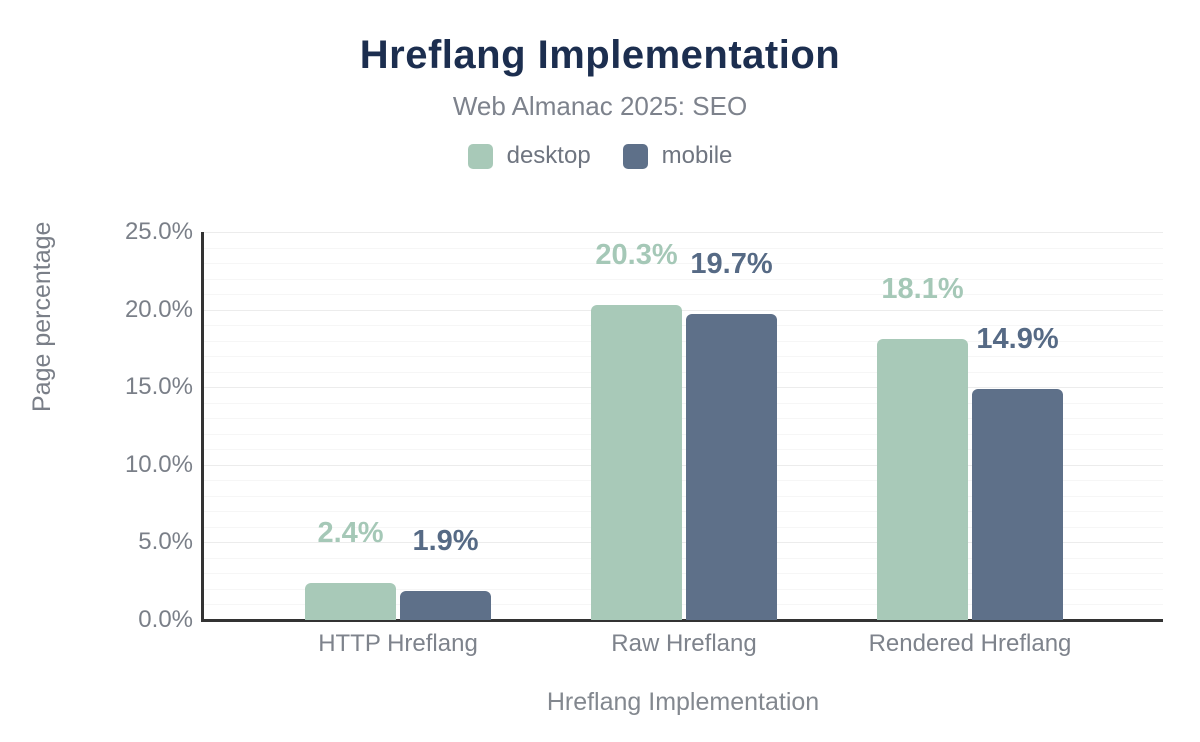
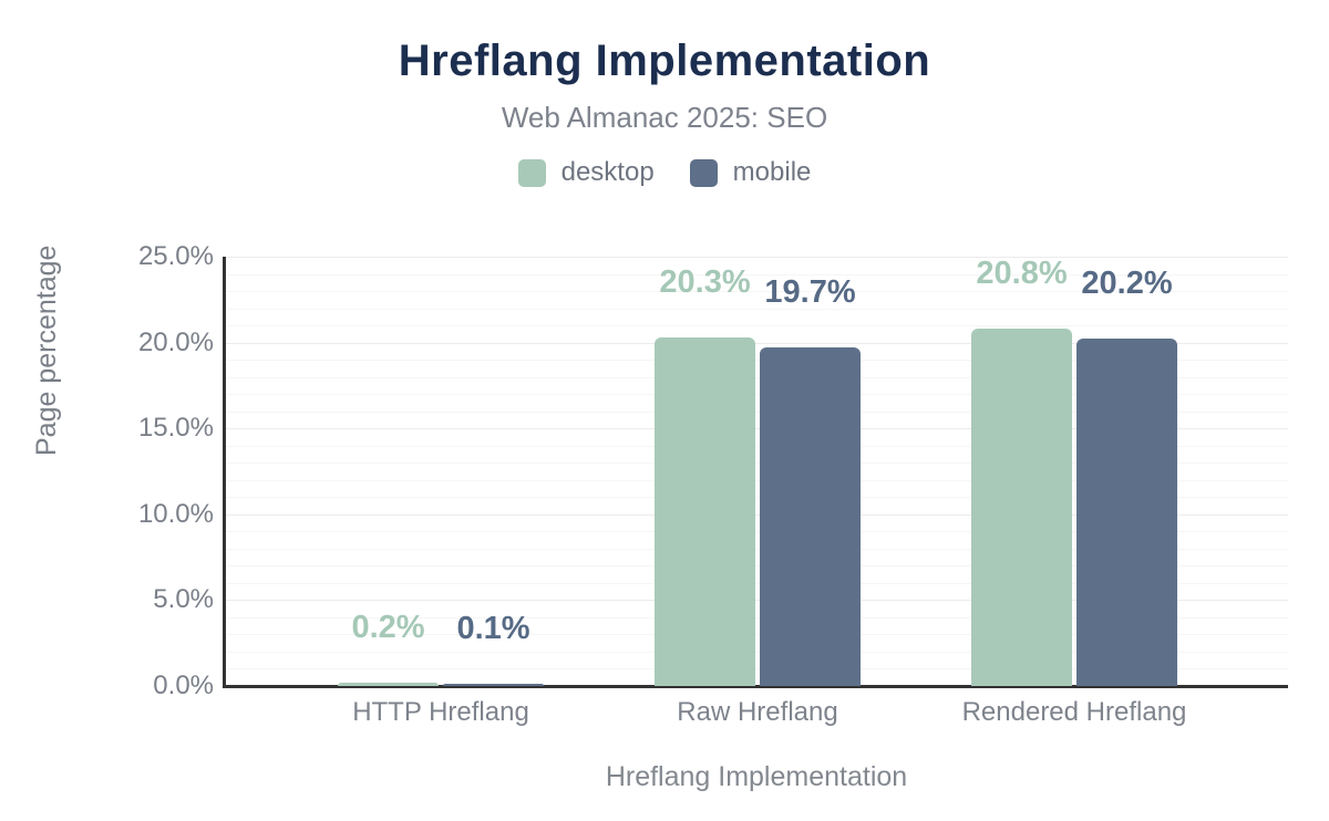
desktop/HTTP Hreflang: 2.4% -> 0.2%
mobile/HTTP Hreflang: 1.9% -> 0.1%
desktop/Rendered Hreflang: 18.1% -> 20.8%
mobile/Rendered Hreflang: 14.9% -> 20.2%
